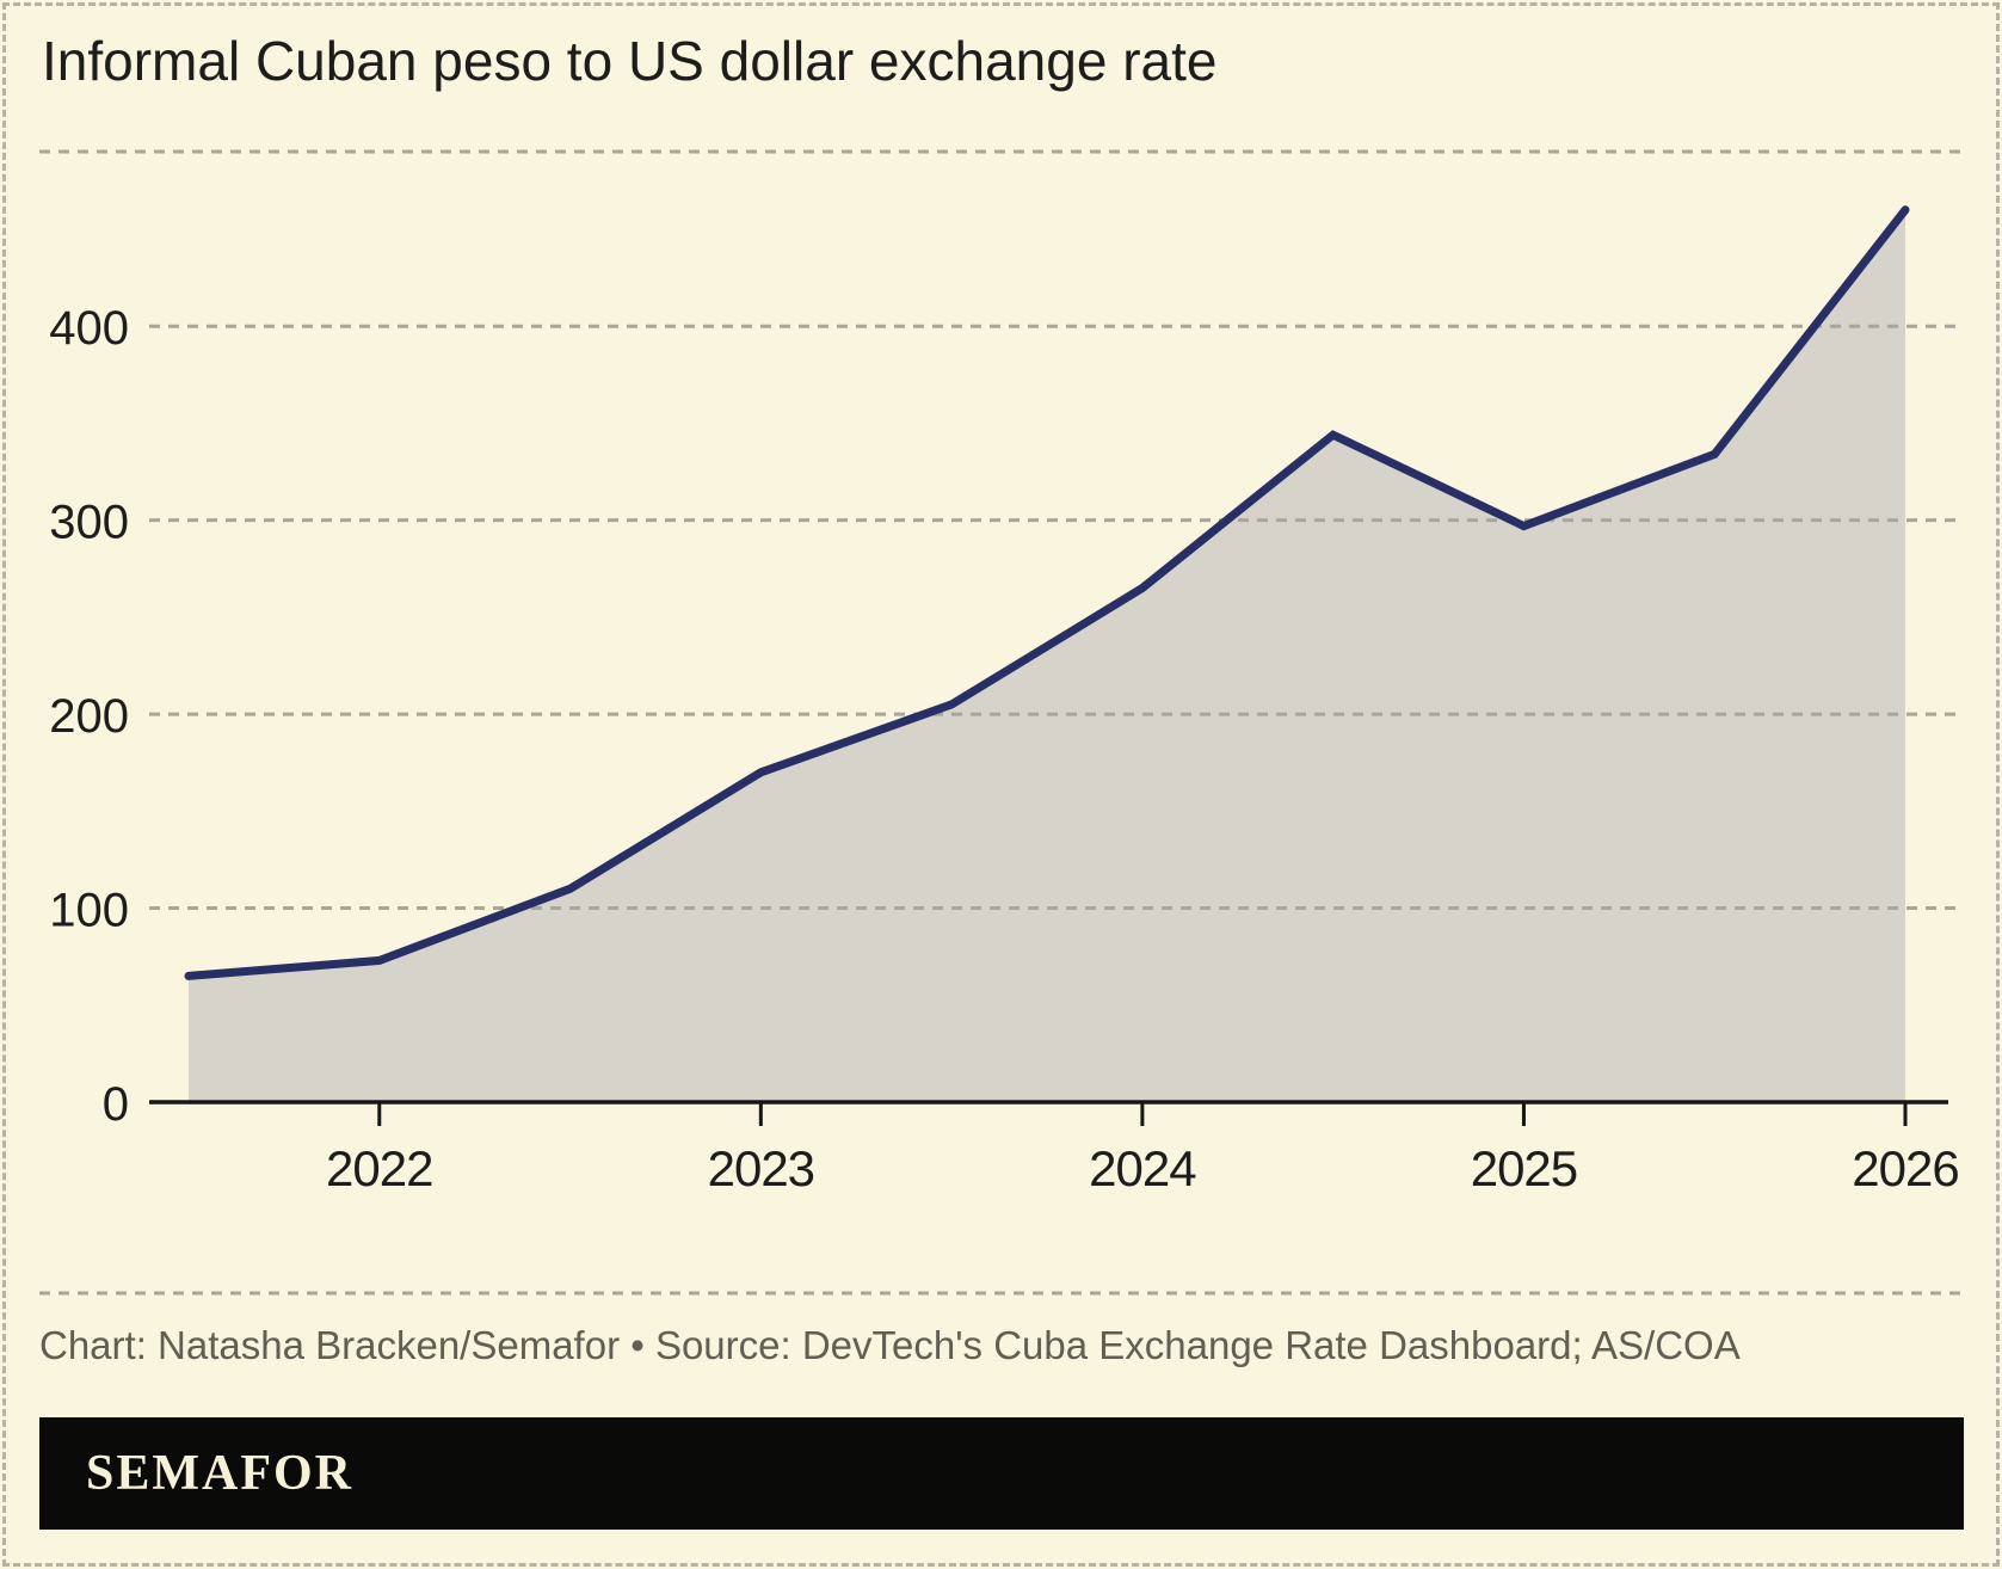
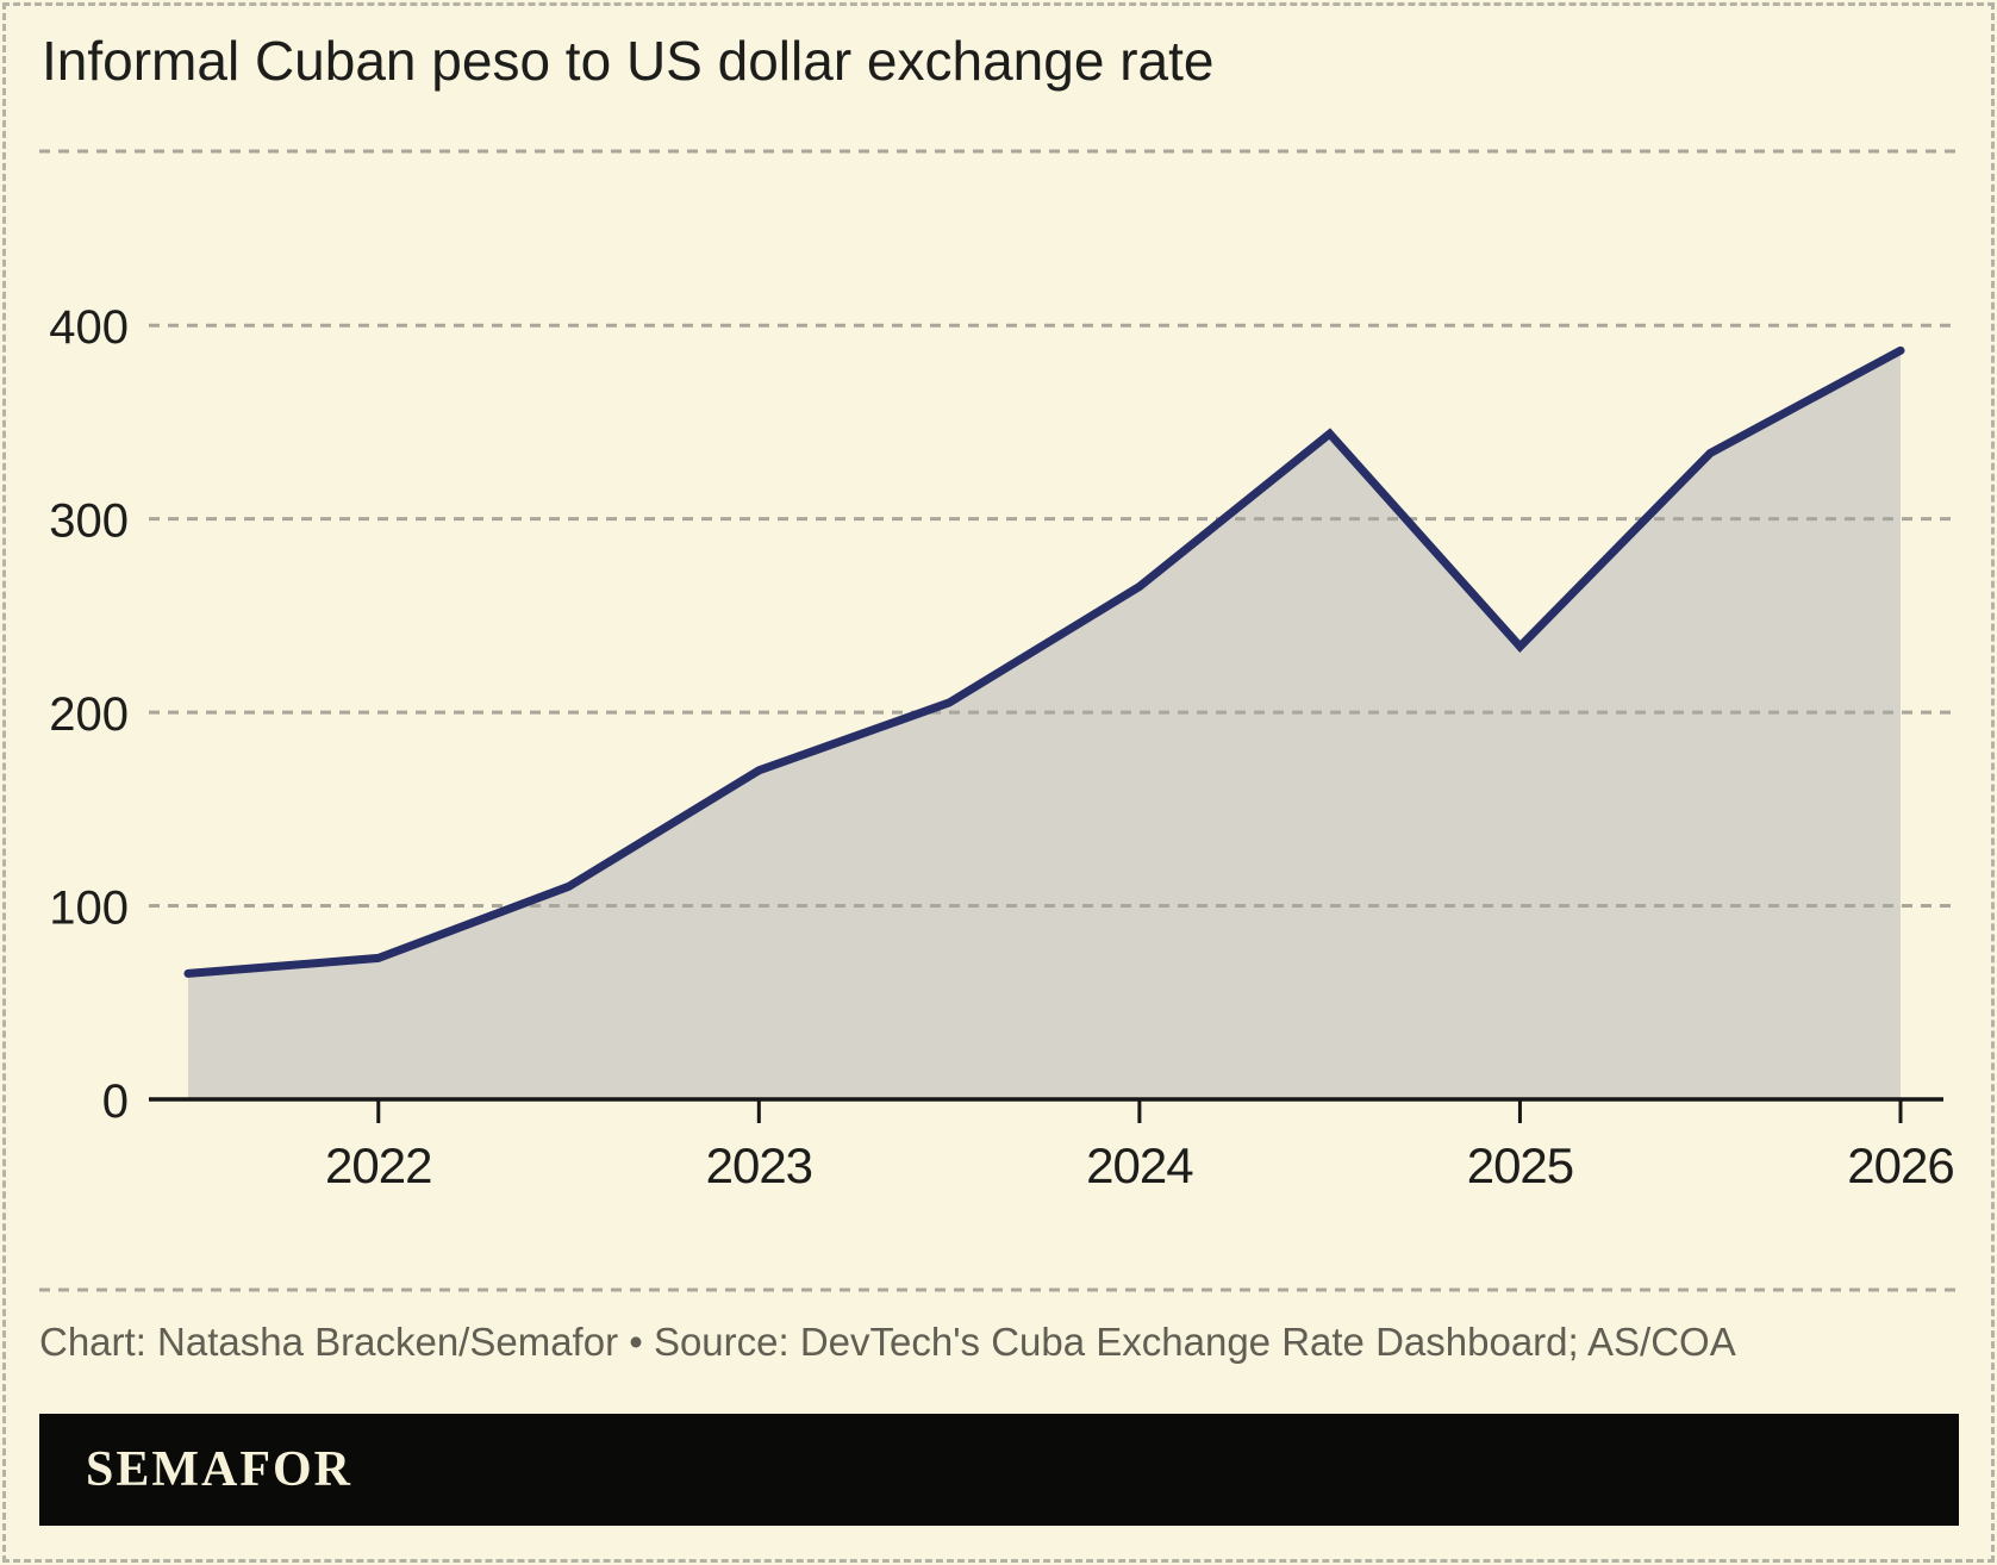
2025: 297 -> 234
2026: 460 -> 387
